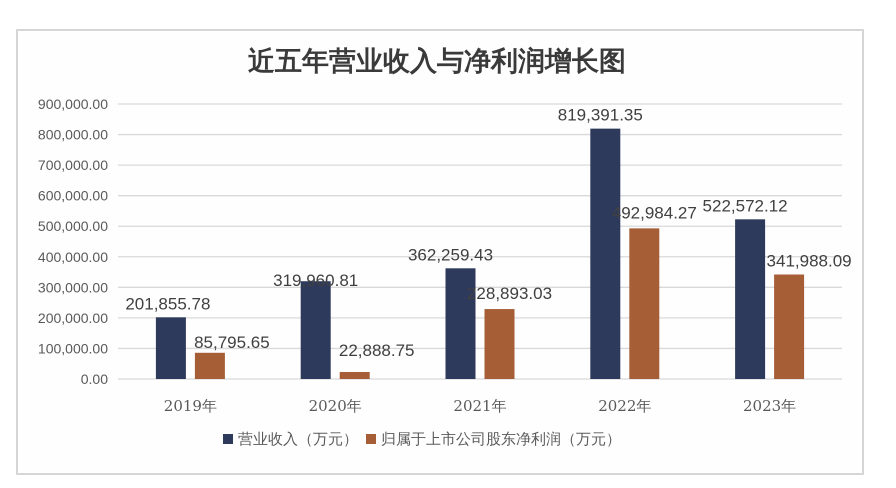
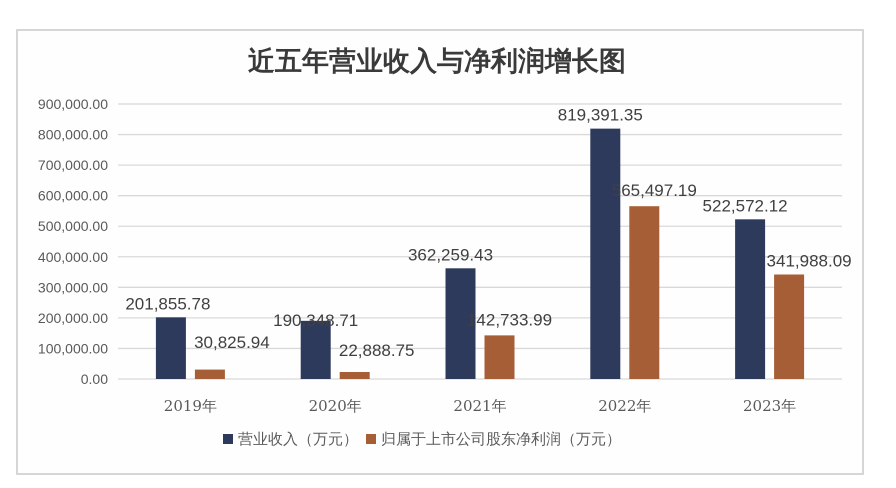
归属于上市公司股东净利润（万元）/2019年: 85,795.65 -> 30,825.94
营业收入（万元）/2020年: 319,960.81 -> 190,348.71
归属于上市公司股东净利润（万元）/2021年: 228,893.03 -> 142,733.99
归属于上市公司股东净利润（万元）/2022年: 492,984.27 -> 565,497.19
